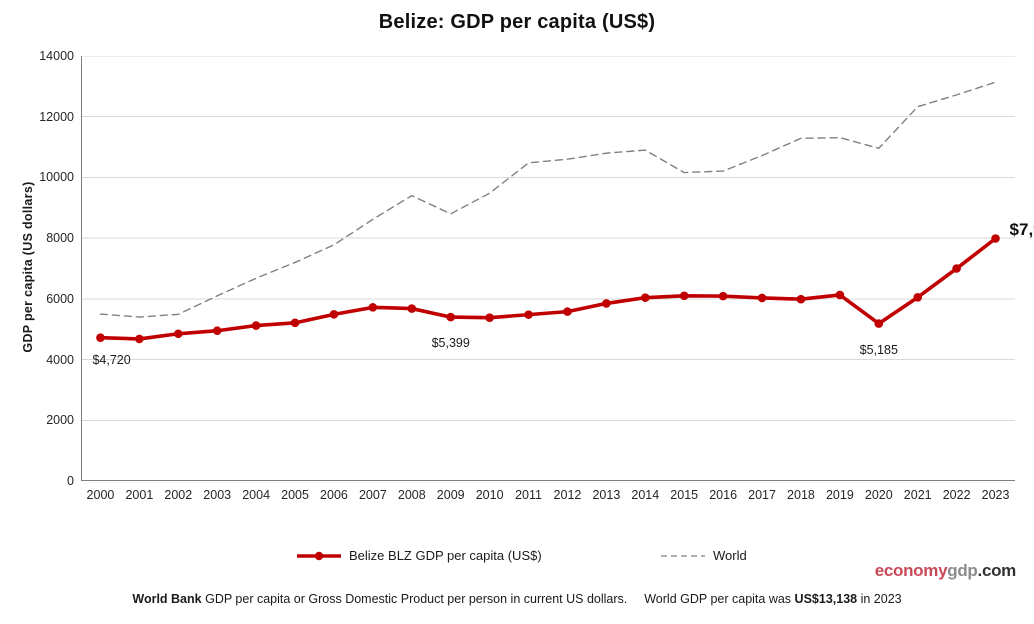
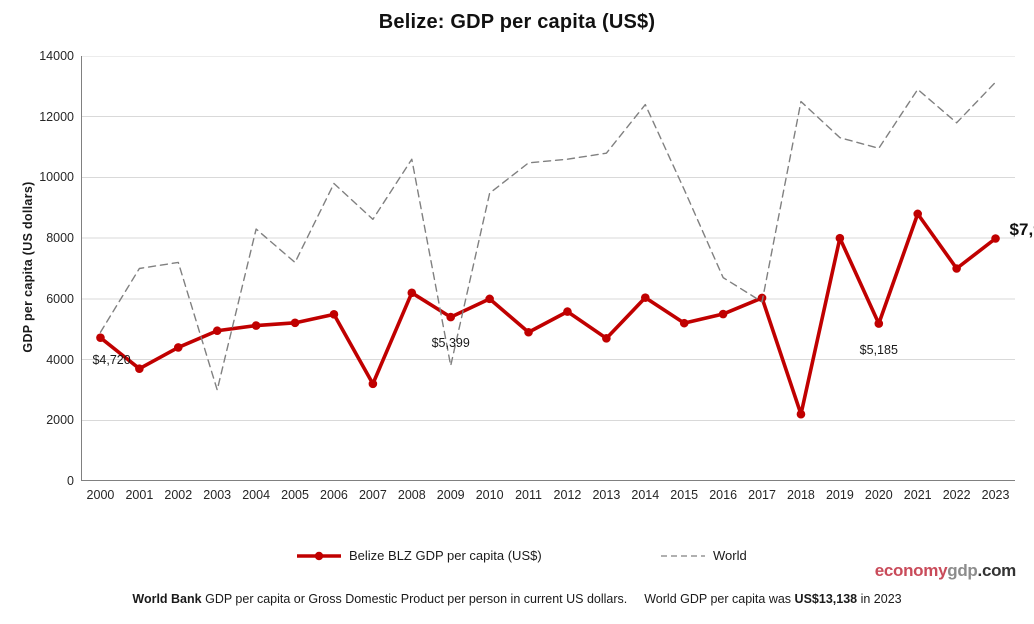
World/2000: 5500 -> 4900
Belize BLZ GDP per capita (US$)/2001: 4700 -> 3700
World/2001: 5400 -> 7000
Belize BLZ GDP per capita (US$)/2002: 4800 -> 4400
World/2002: 5500 -> 7200
World/2003: 6100 -> 3000
World/2004: 6700 -> 8300
World/2006: 7800 -> 9800
Belize BLZ GDP per capita (US$)/2007: 5700 -> 3200
Belize BLZ GDP per capita (US$)/2008: 5700 -> 6200
World/2008: 9400 -> 10600
World/2009: 8800 -> 3800
Belize BLZ GDP per capita (US$)/2010: 5400 -> 6000
Belize BLZ GDP per capita (US$)/2011: 5500 -> 4900
Belize BLZ GDP per capita (US$)/2013: 5800 -> 4700
World/2014: 10900 -> 12400
Belize BLZ GDP per capita (US$)/2015: 6100 -> 5200
World/2015: 10200 -> 9600
Belize BLZ GDP per capita (US$)/2016: 6100 -> 5500
World/2016: 10200 -> 6700
World/2017: 10700 -> 5900
Belize BLZ GDP per capita (US$)/2018: 6000 -> 2200
World/2018: 11300 -> 12500
Belize BLZ GDP per capita (US$)/2019: 6100 -> 8000
Belize BLZ GDP per capita (US$)/2021: 6000 -> 8800
World/2021: 12300 -> 12900
World/2022: 12700 -> 11800
